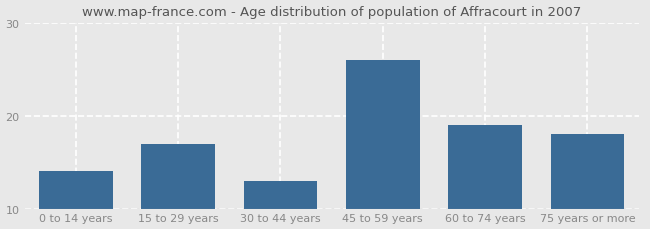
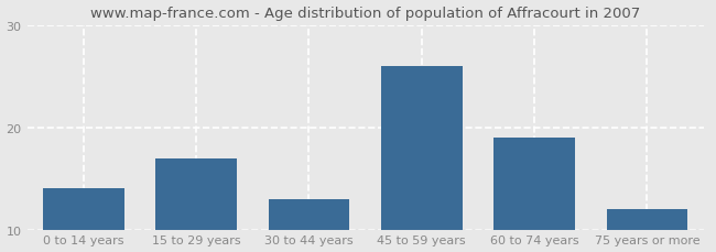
75 years or more: 18 -> 12
